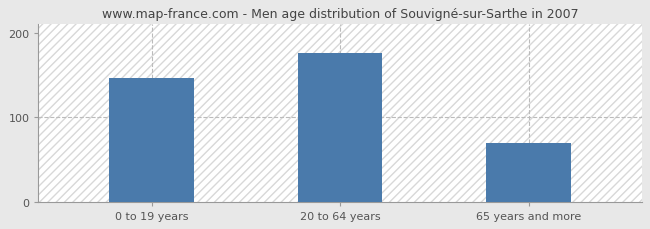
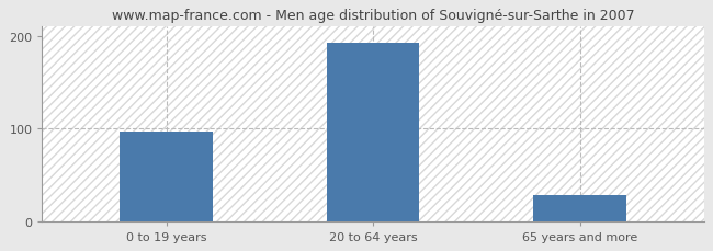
0 to 19 years: 146 -> 97
20 to 64 years: 176 -> 192
65 years and more: 70 -> 28
